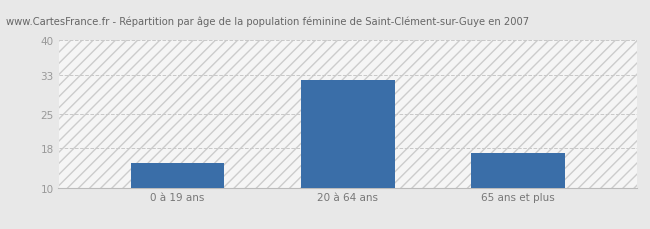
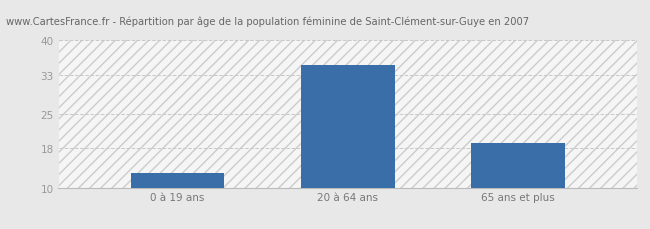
0 à 19 ans: 15 -> 13
20 à 64 ans: 32 -> 35
65 ans et plus: 17 -> 19
